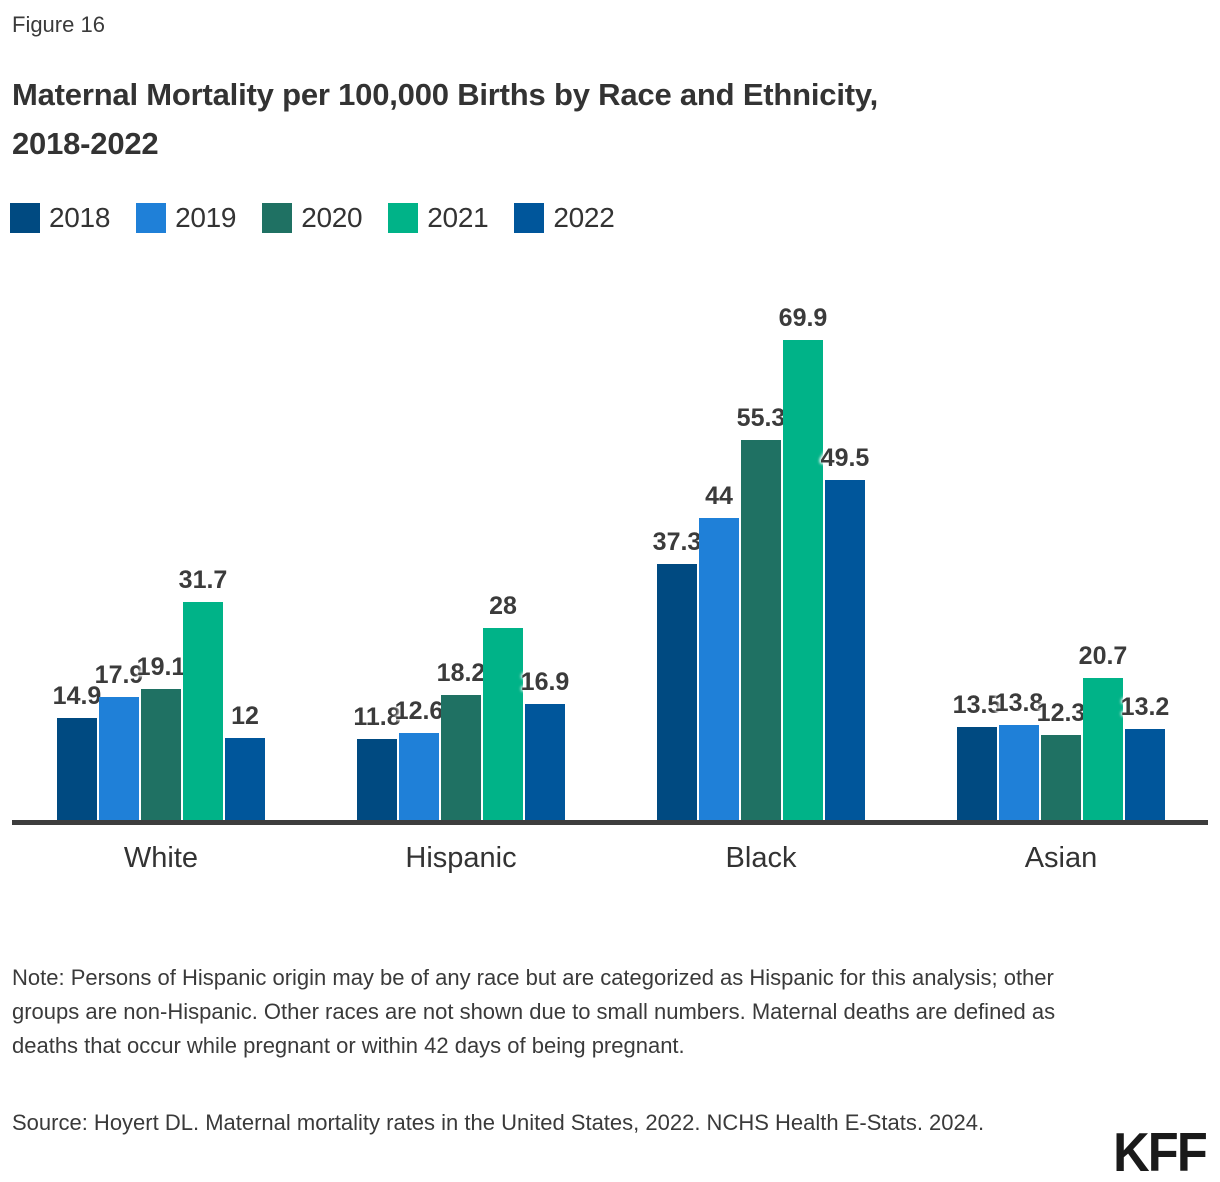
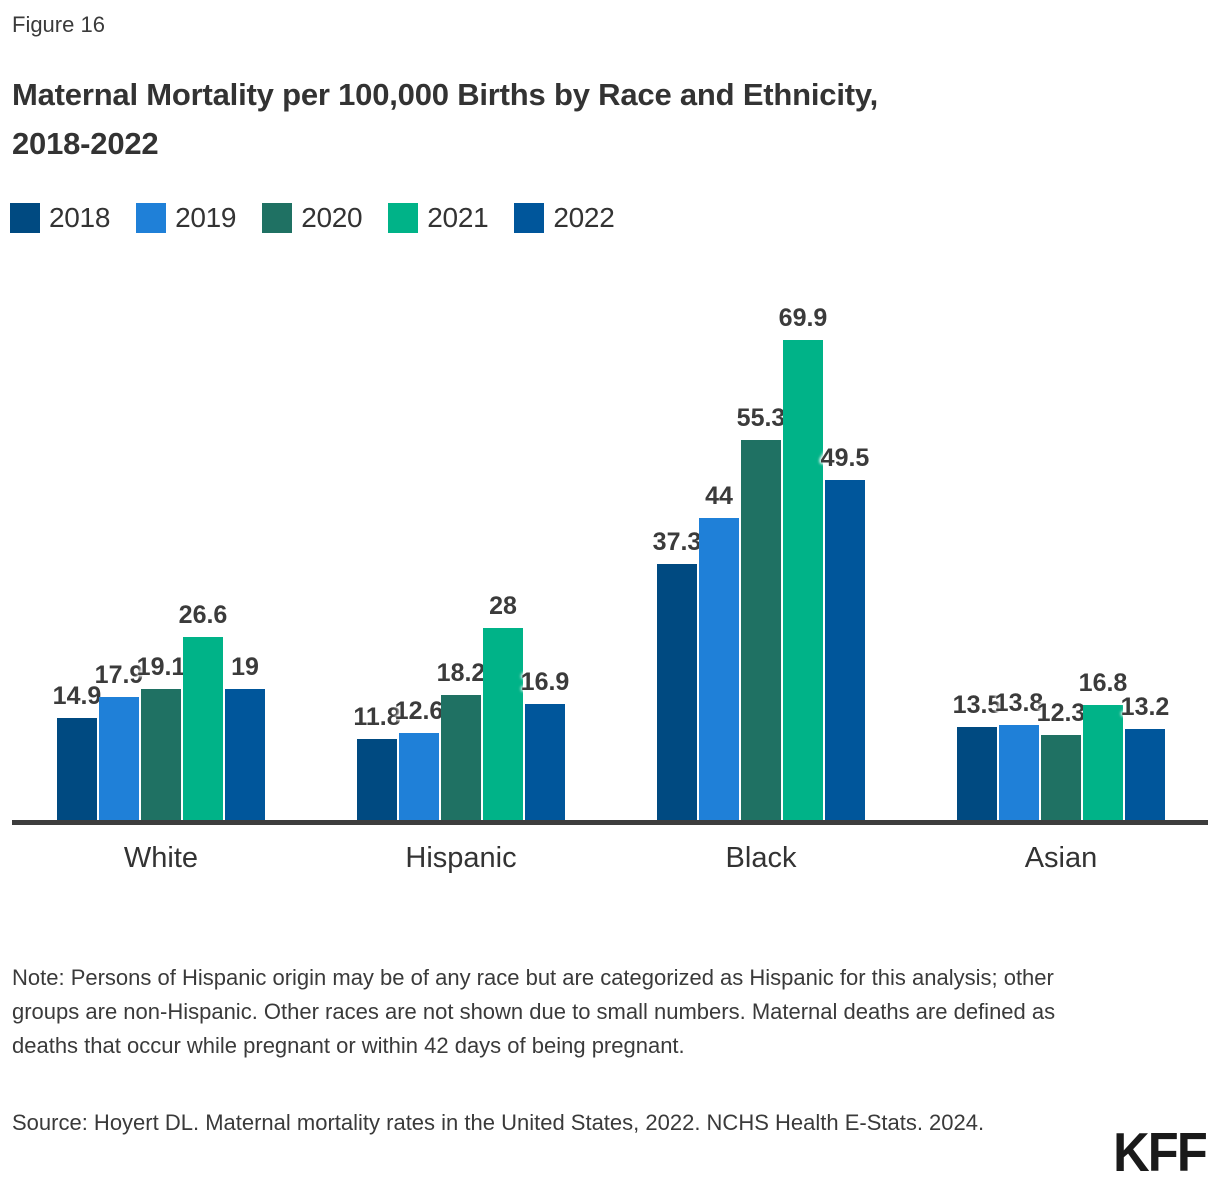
2021/White: 31.7 -> 26.6
2022/White: 12 -> 19
2021/Asian: 20.7 -> 16.8
